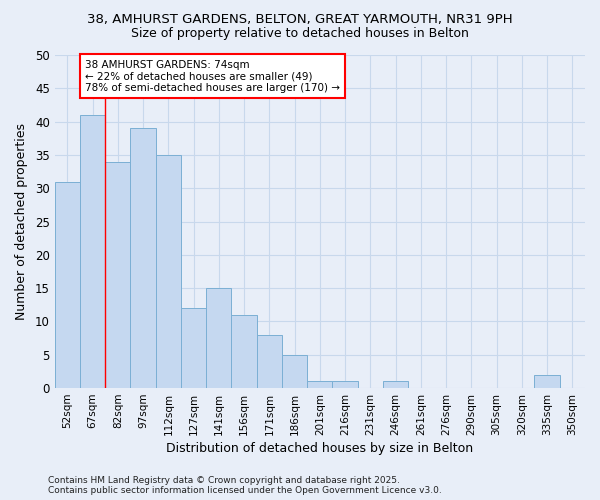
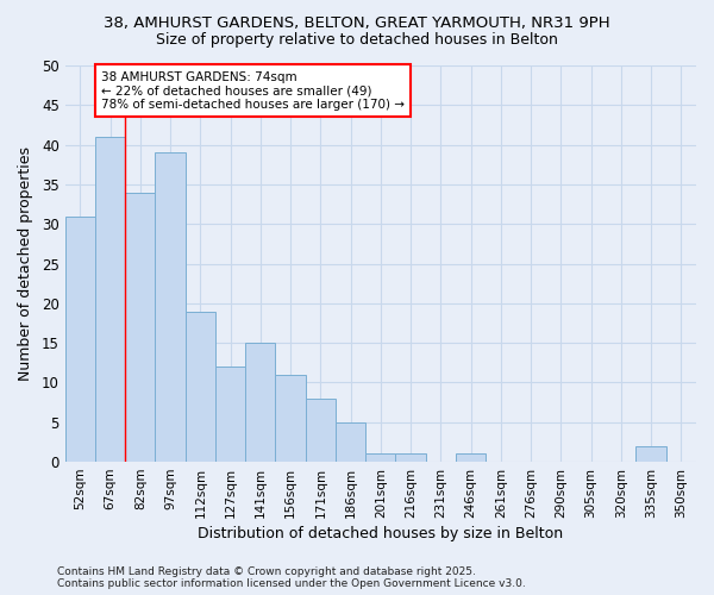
112sqm: 35 -> 19
